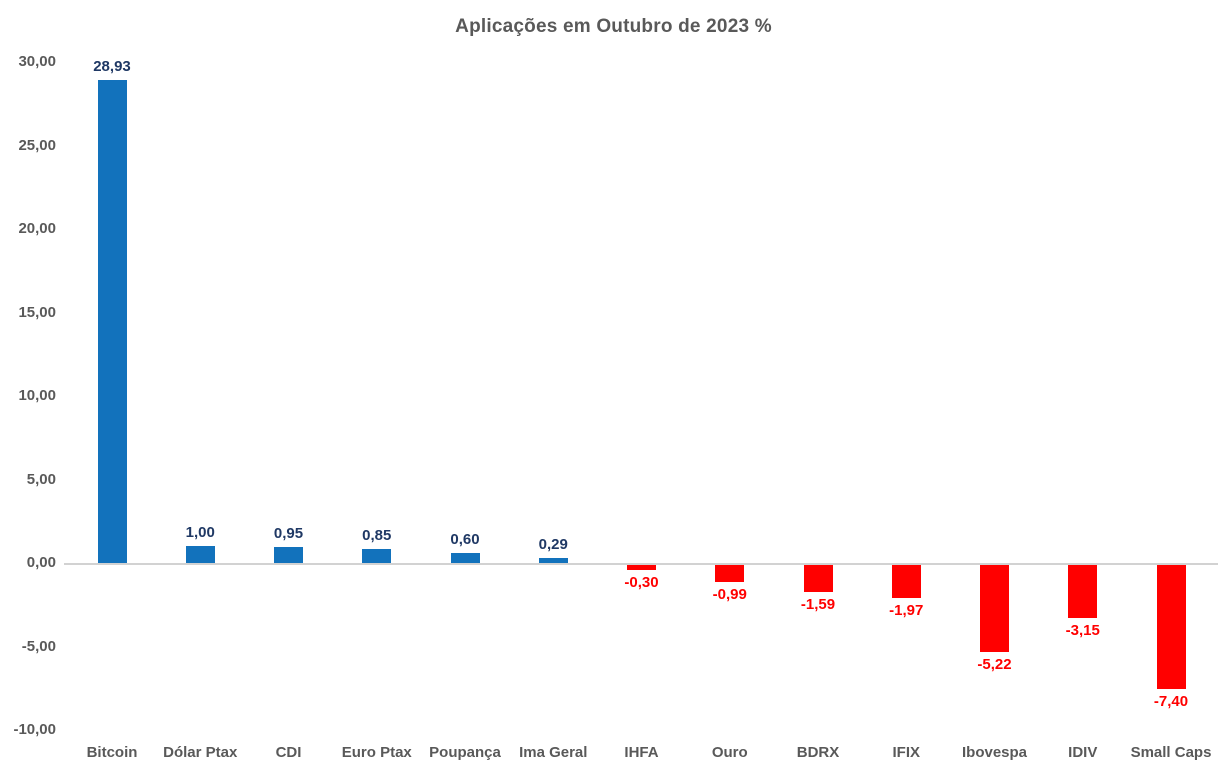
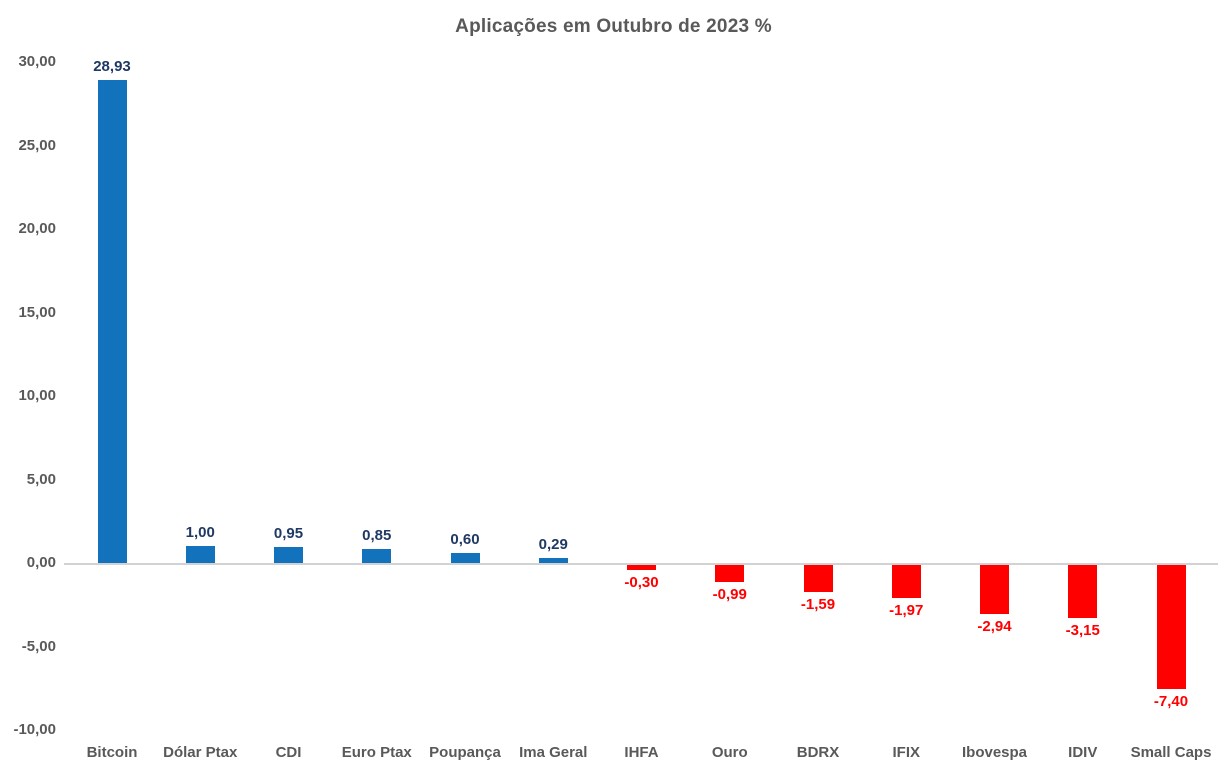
Ibovespa: -5,22 -> -2,94
